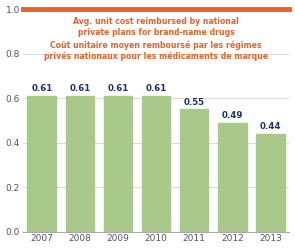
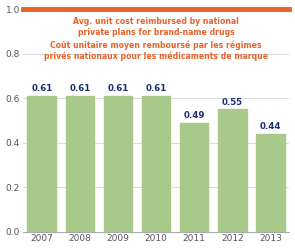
2011: 0.55 -> 0.49
2012: 0.49 -> 0.55
